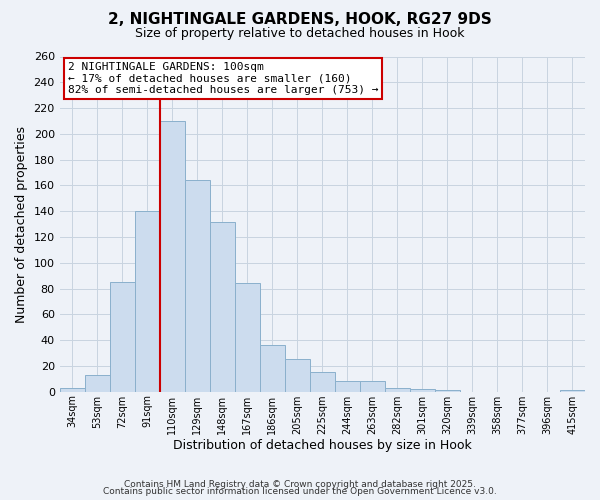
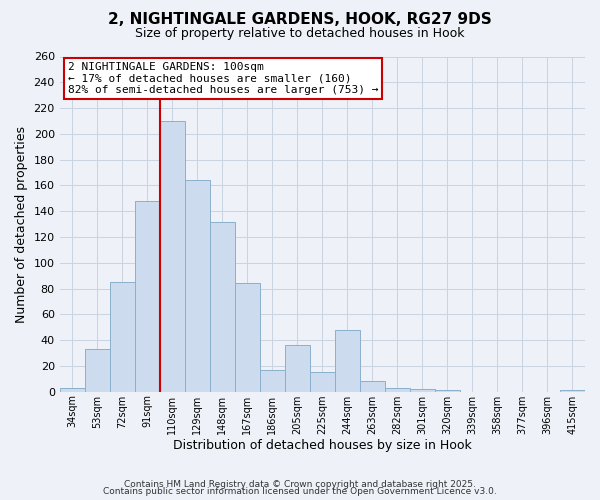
53sqm: 13 -> 33
91sqm: 140 -> 148
186sqm: 36 -> 17
205sqm: 25 -> 36
244sqm: 8 -> 48
